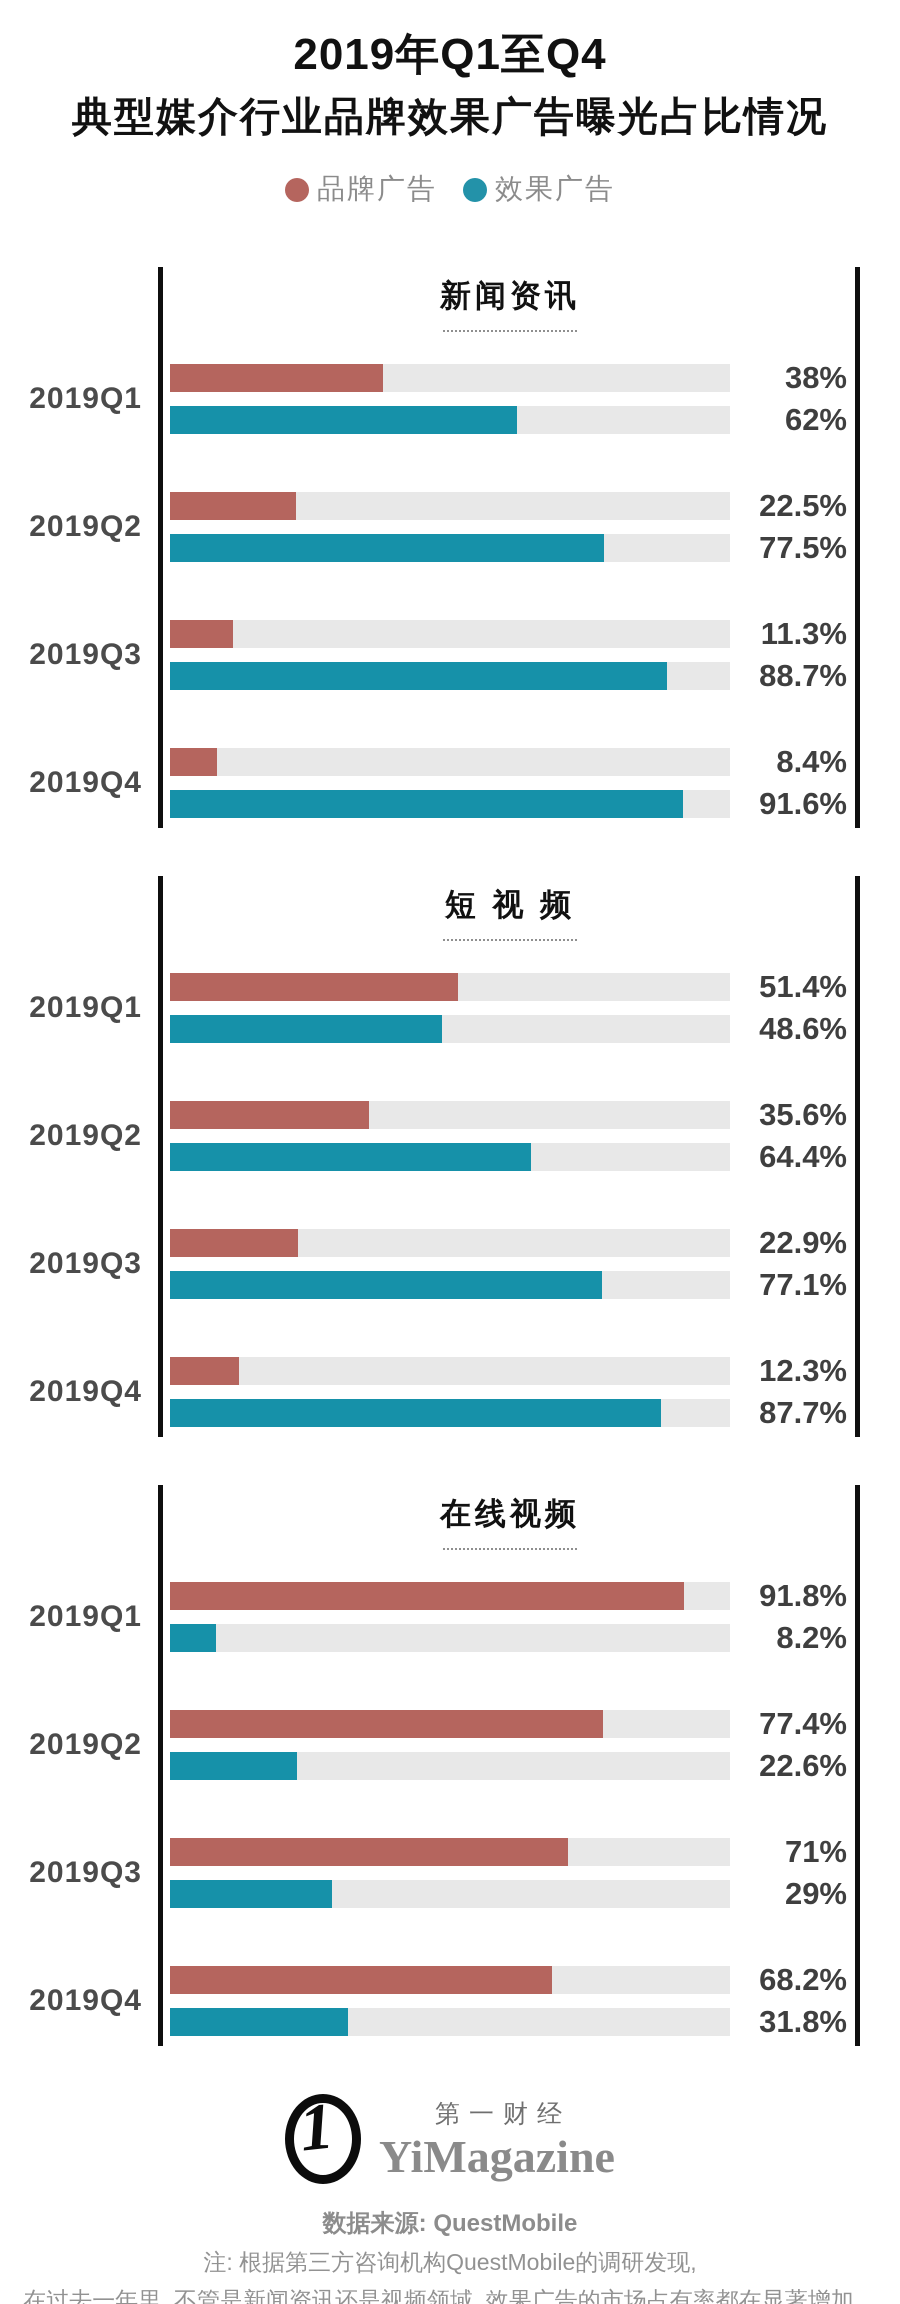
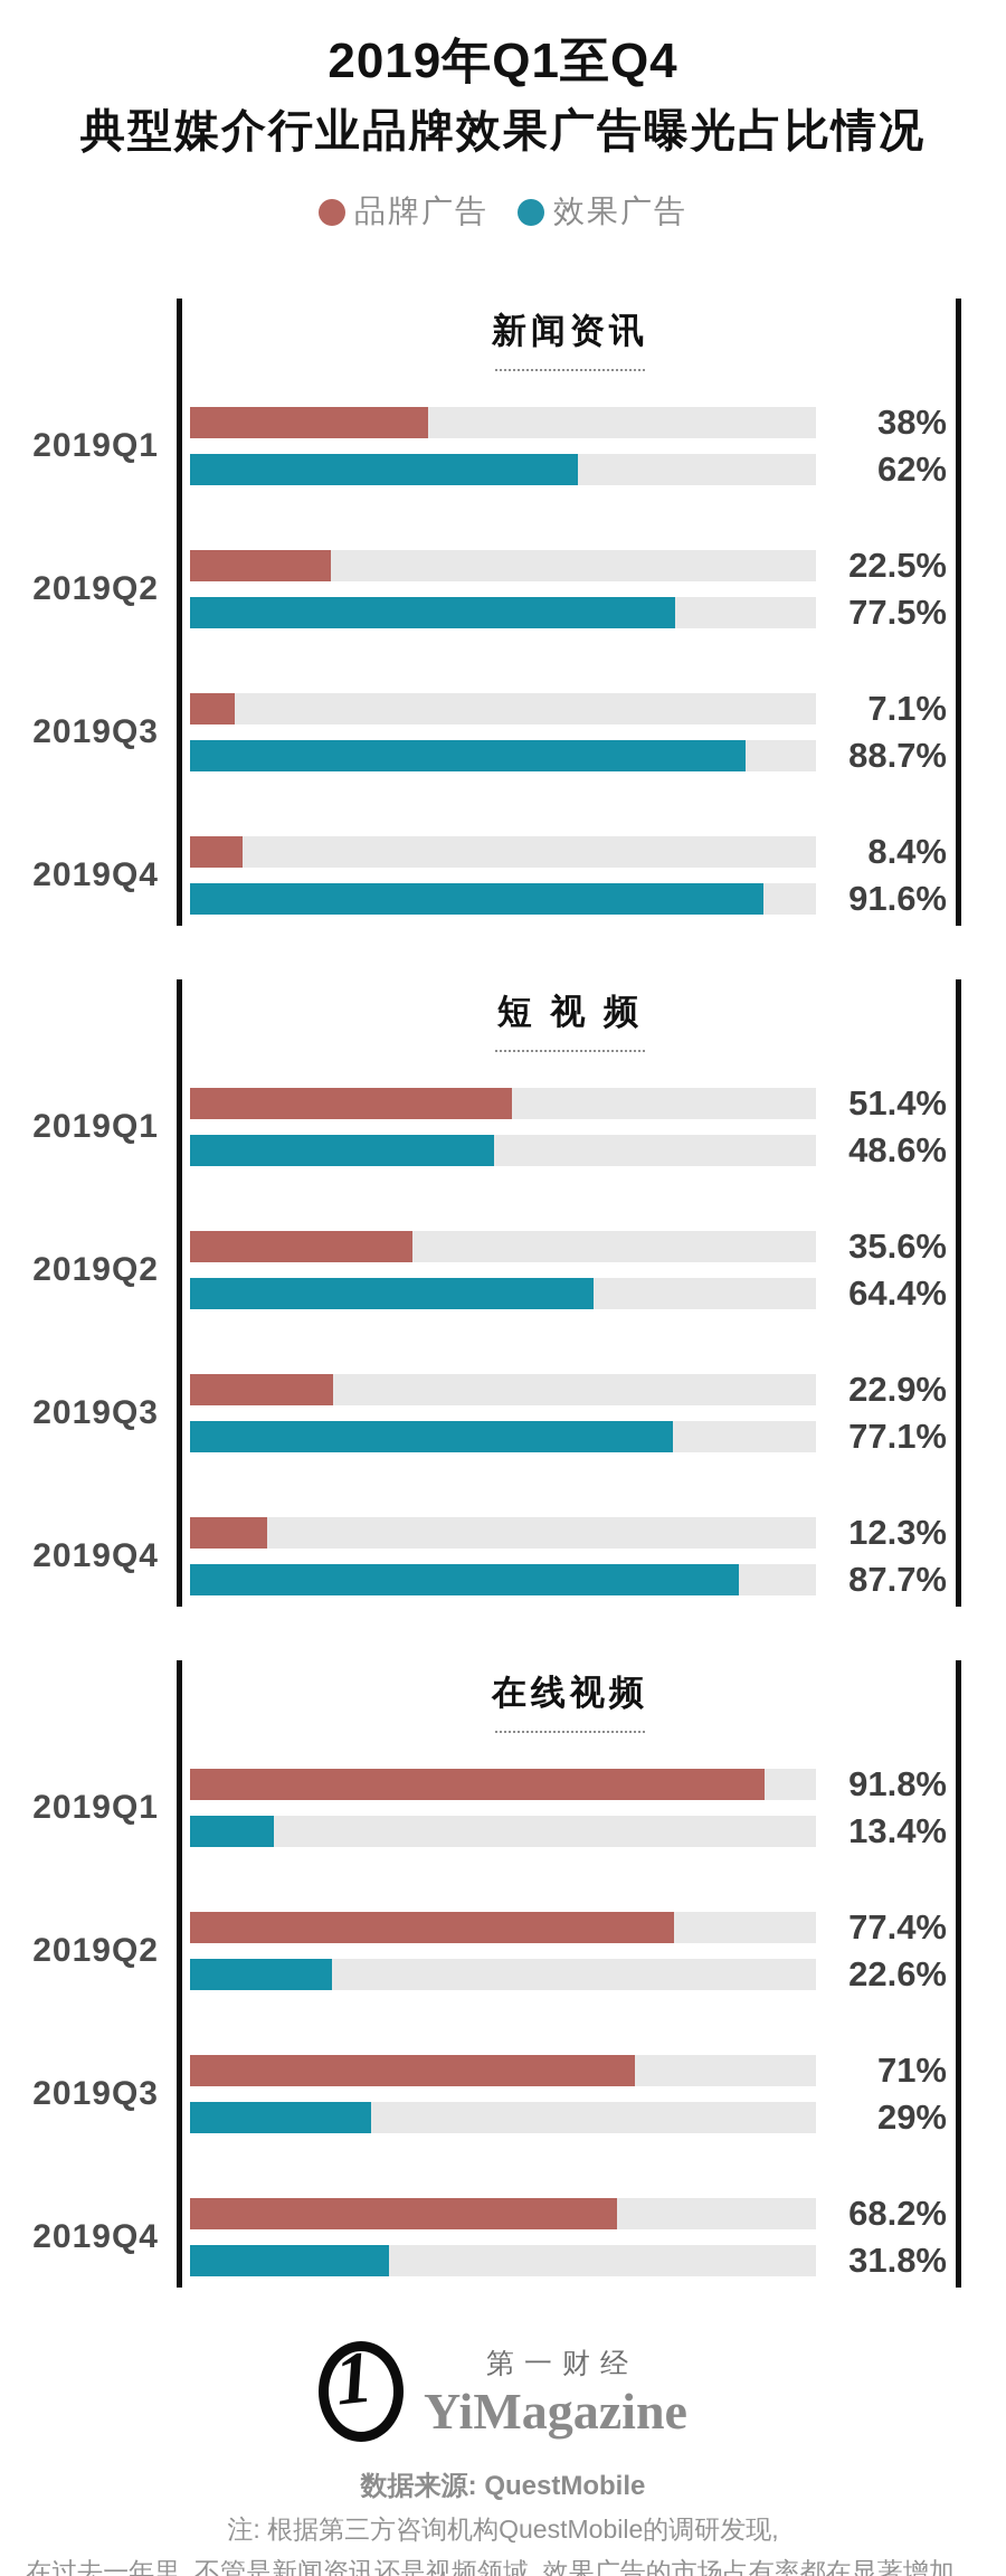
新闻资讯/品牌广告/2019Q3: 11.3% -> 7.1%
在线视频/效果广告/2019Q1: 8.2% -> 13.4%
